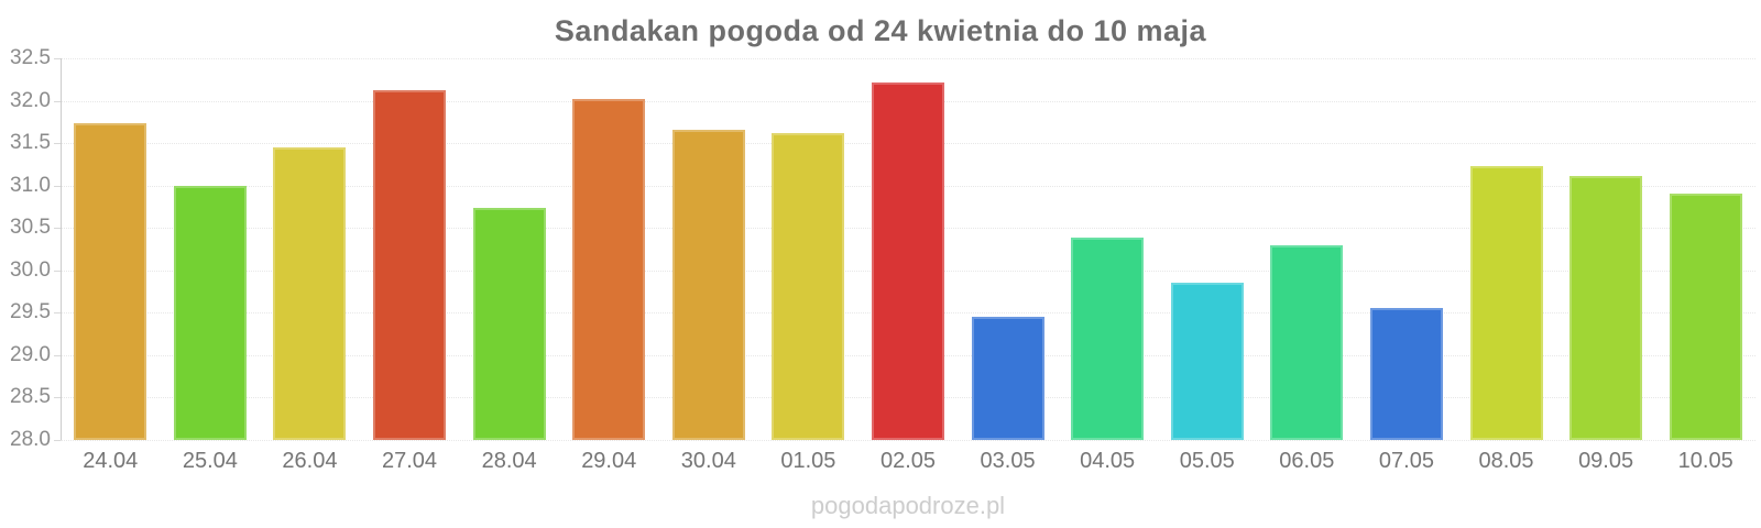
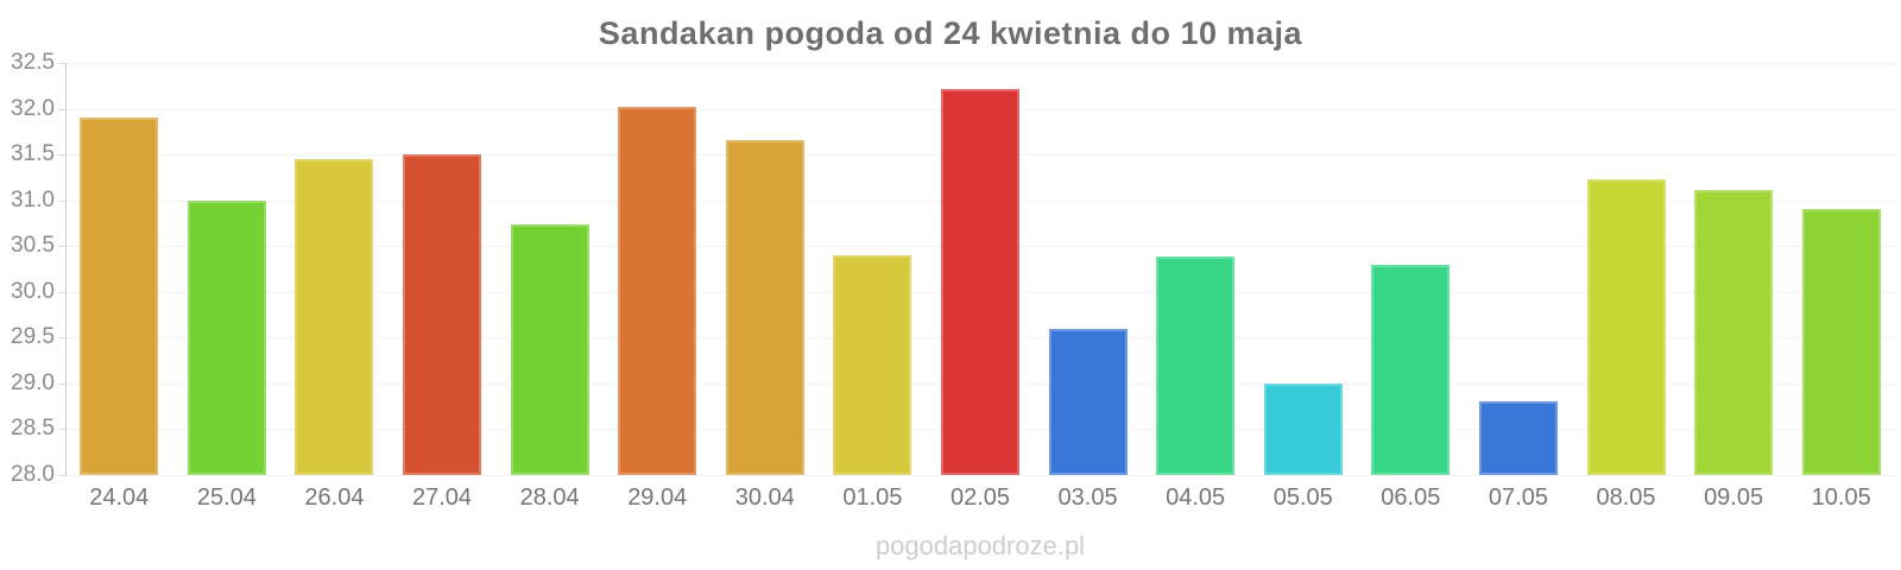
24.04: 31.7 -> 31.9
27.04: 32.1 -> 31.5
01.05: 31.6 -> 30.4
03.05: 29.4 -> 29.6
05.05: 29.9 -> 29.0
07.05: 29.6 -> 28.8
